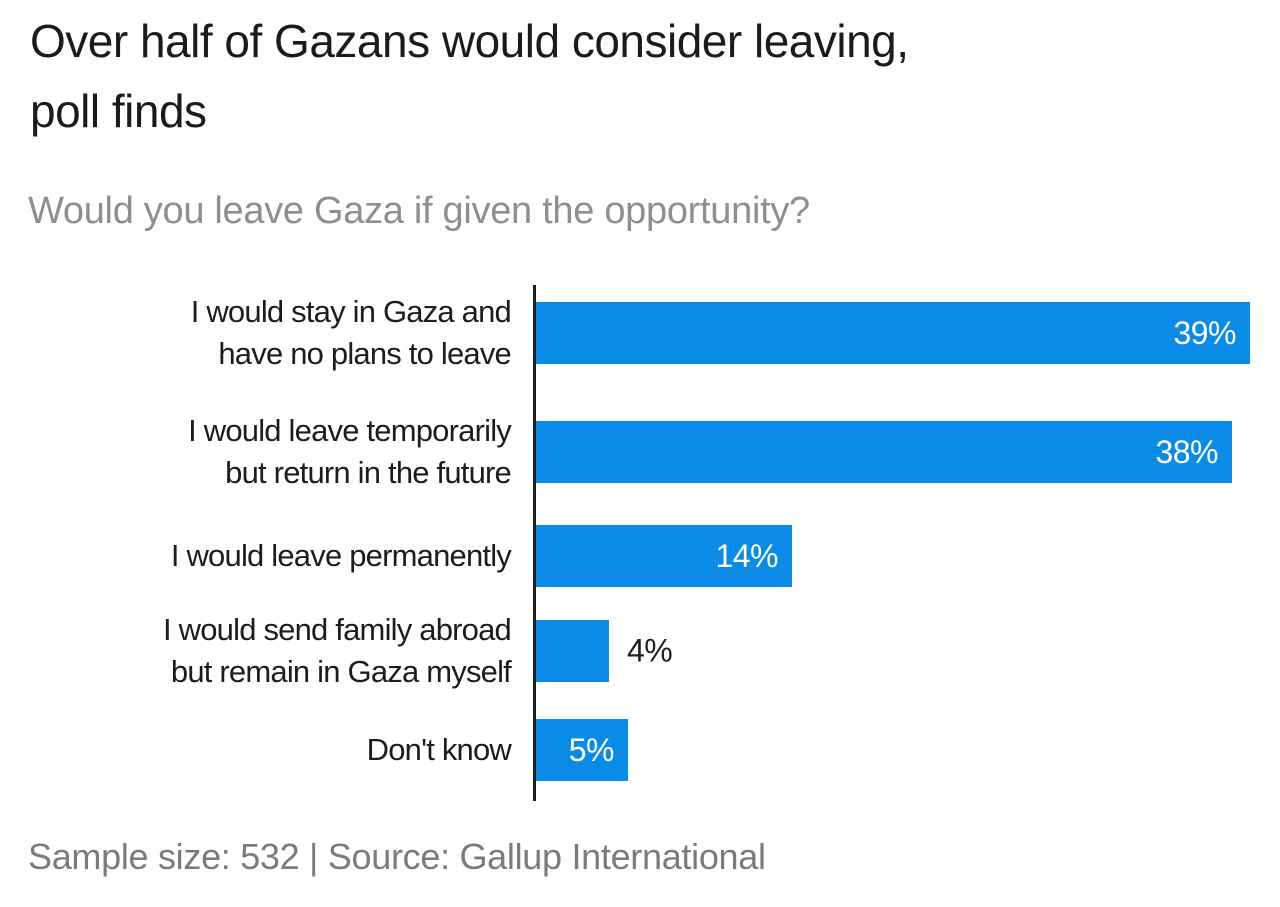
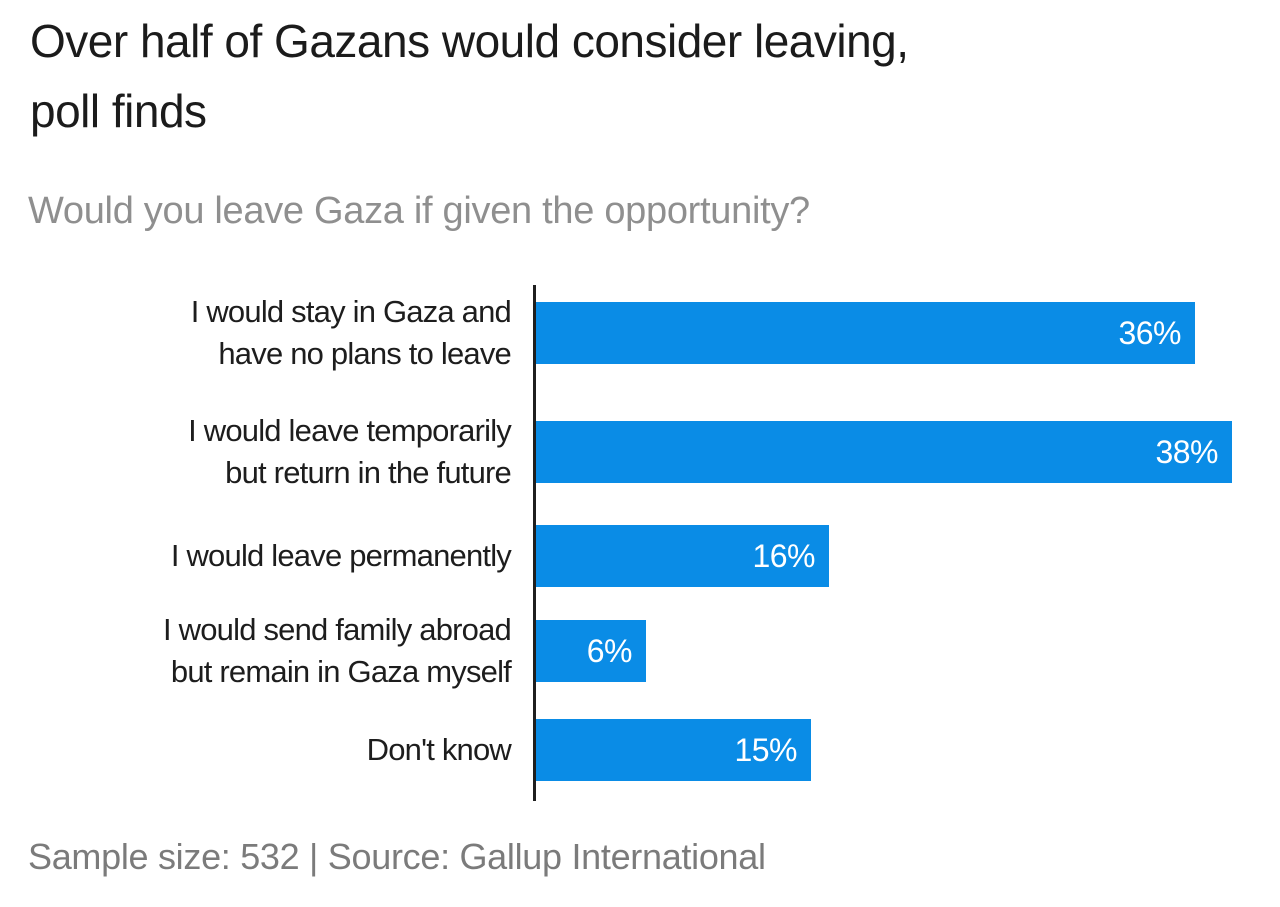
I would stay in Gaza and have no plans to leave: 39% -> 36%
I would leave permanently: 14% -> 16%
I would send family abroad but remain in Gaza myself: 4% -> 6%
Don't know: 5% -> 15%
